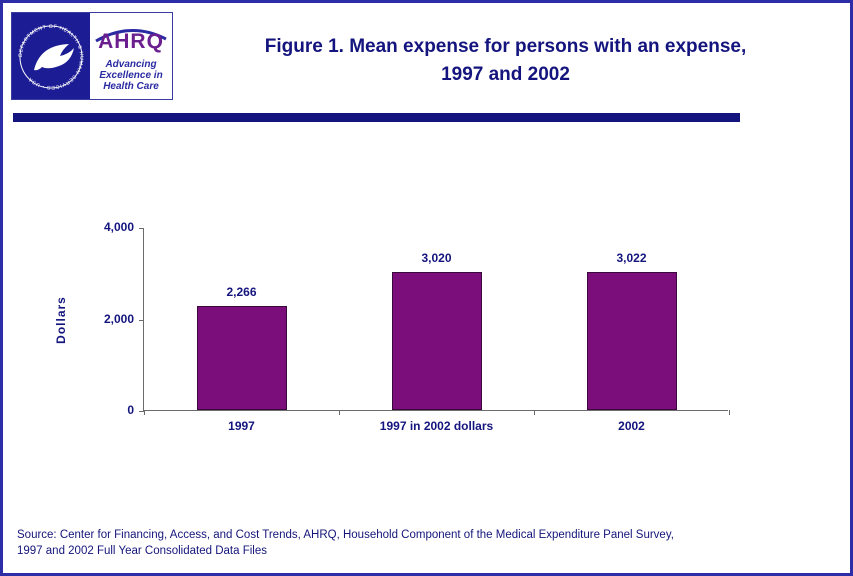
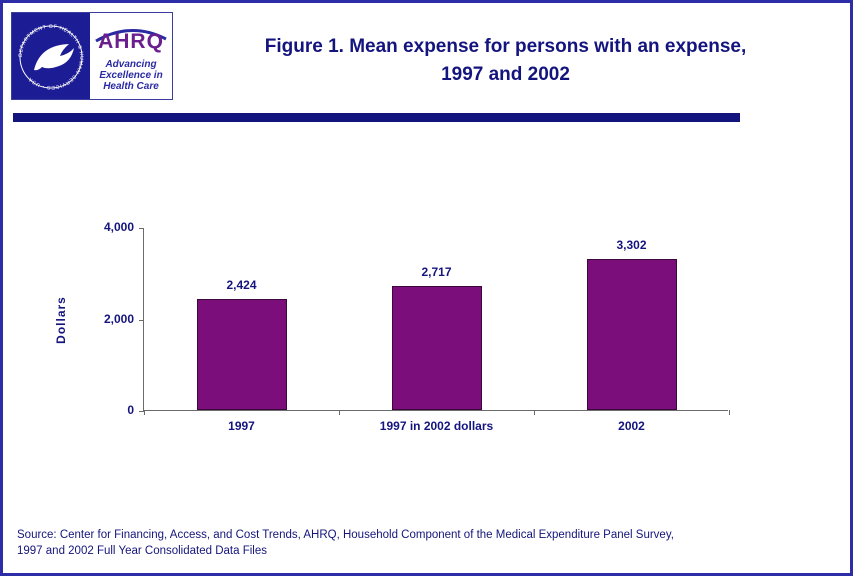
1997: 2,266 -> 2,424
1997 in 2002 dollars: 3,020 -> 2,717
2002: 3,022 -> 3,302
